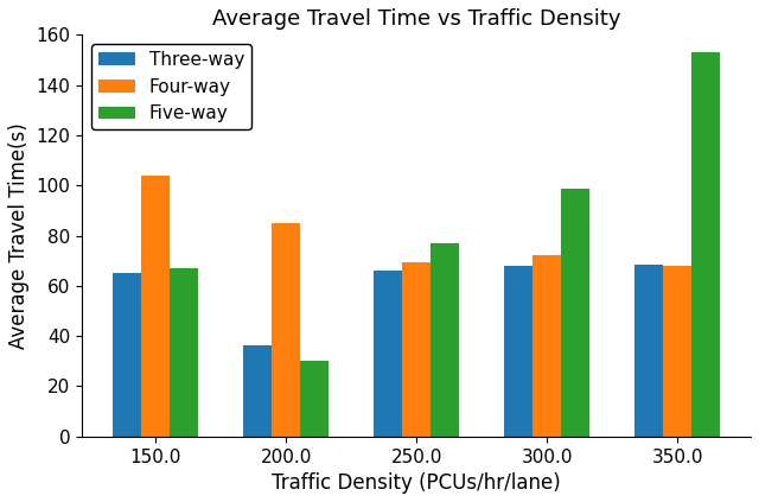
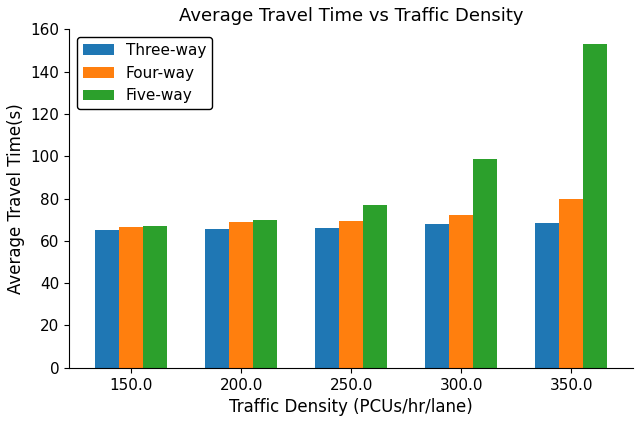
Four-way/150.0: 104.0 -> 66.5
Three-way/200.0: 36.5 -> 65.5
Four-way/200.0: 85.0 -> 69.0
Five-way/200.0: 30.0 -> 70.0
Four-way/350.0: 68.0 -> 80.0
